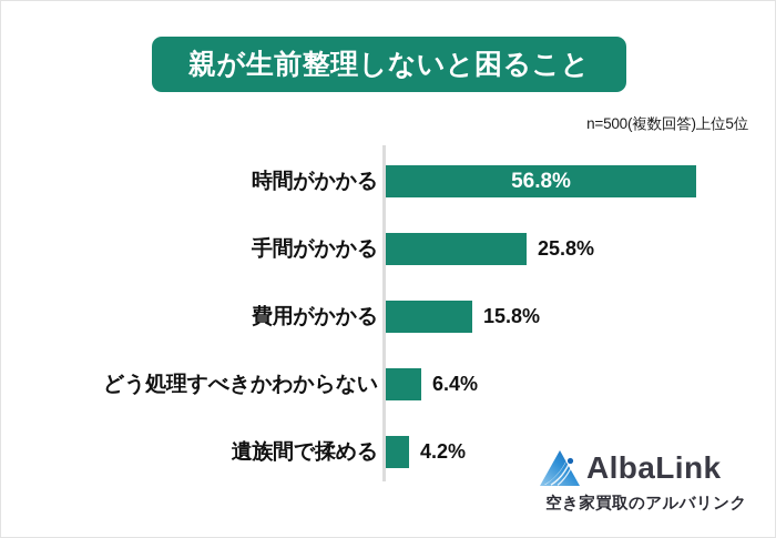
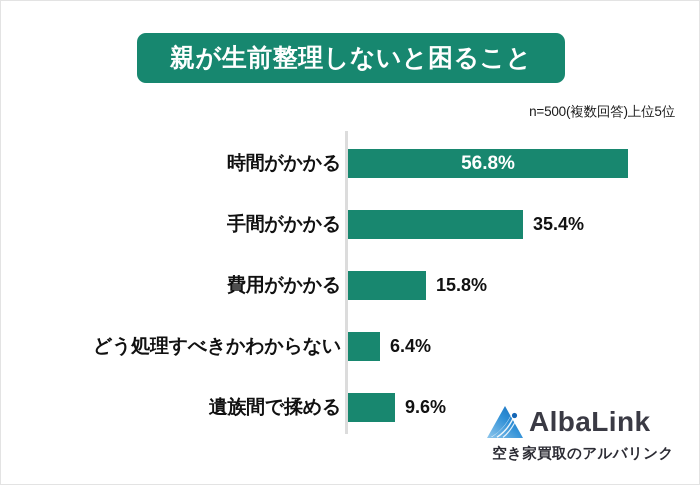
手間がかかる: 25.8% -> 35.4%
遺族間で揉める: 4.2% -> 9.6%
